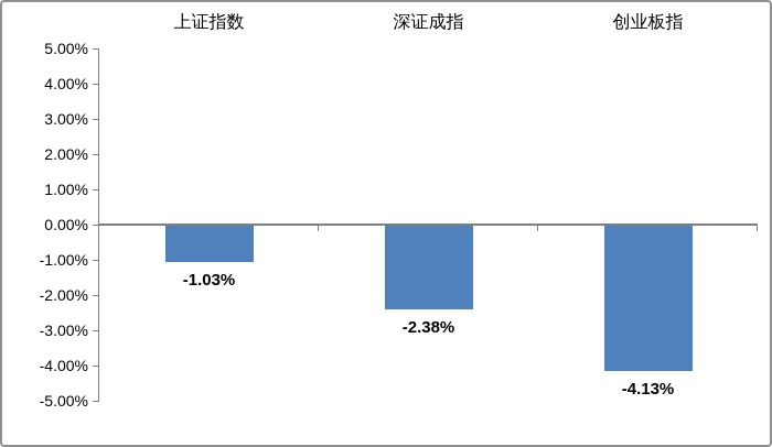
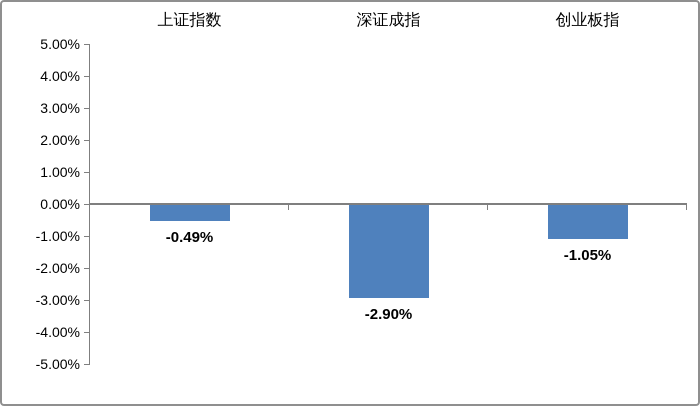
上证指数: -1.03% -> -0.49%
深证成指: -2.38% -> -2.90%
创业板指: -4.13% -> -1.05%
